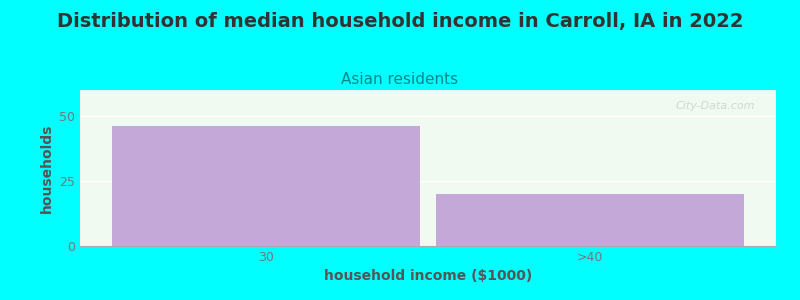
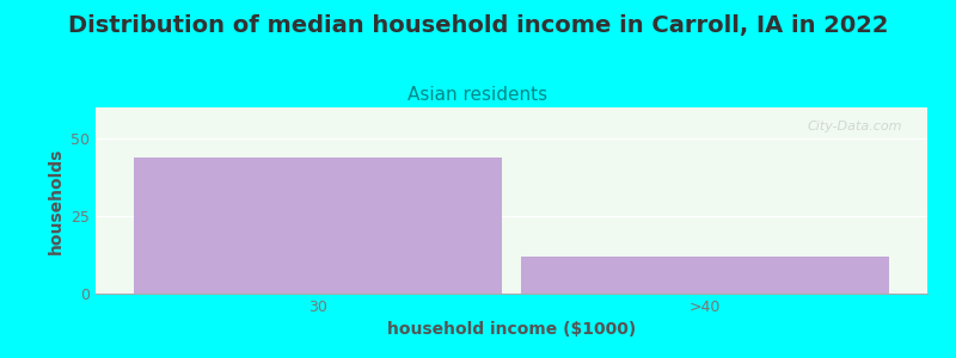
30: 46 -> 44
>40: 20 -> 12
